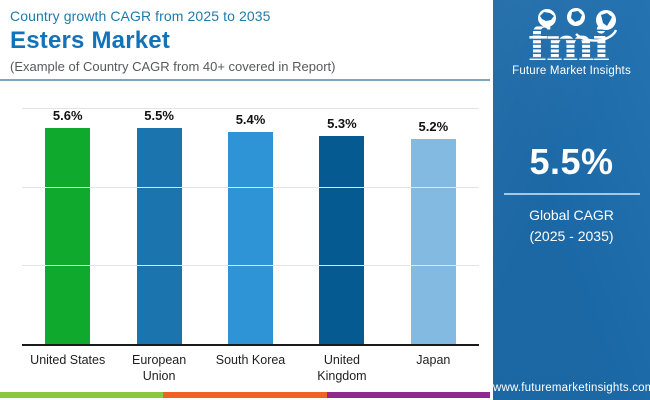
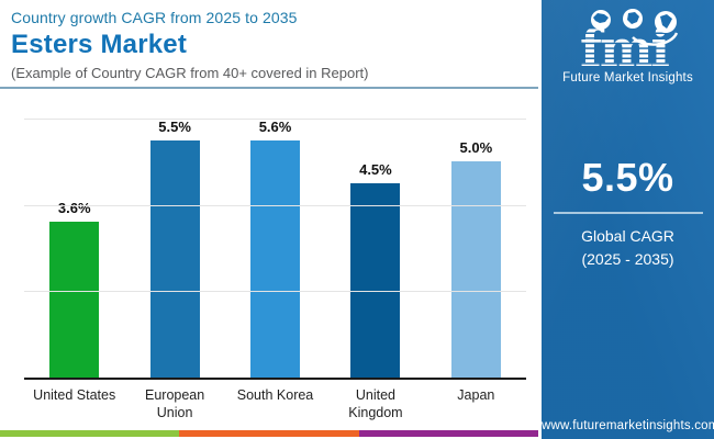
United States: 5.6% -> 3.6%
South Korea: 5.4% -> 5.6%
United Kingdom: 5.3% -> 4.5%
Japan: 5.2% -> 5.0%
